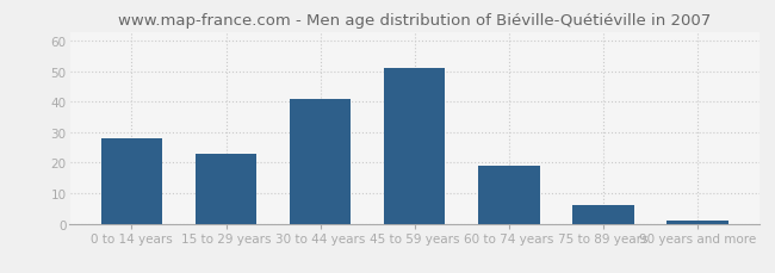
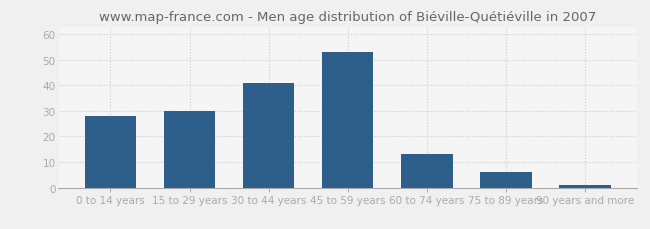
15 to 29 years: 23 -> 30
45 to 59 years: 51 -> 53
60 to 74 years: 19 -> 13
